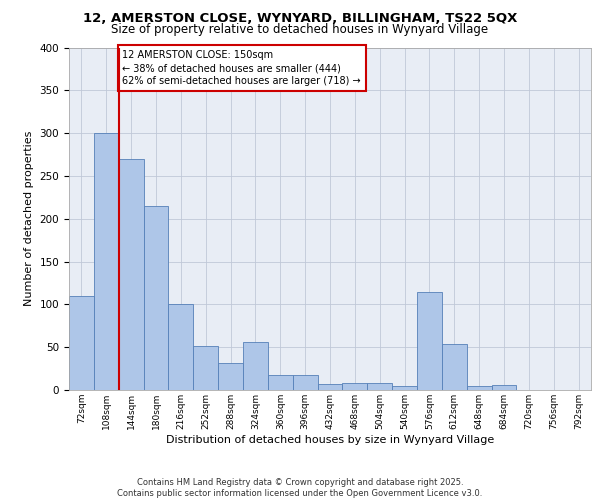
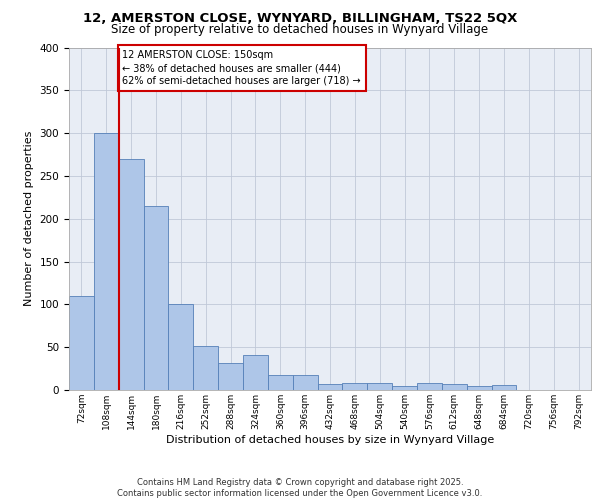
324sqm: 56 -> 41
576sqm: 114 -> 8
612sqm: 54 -> 7
